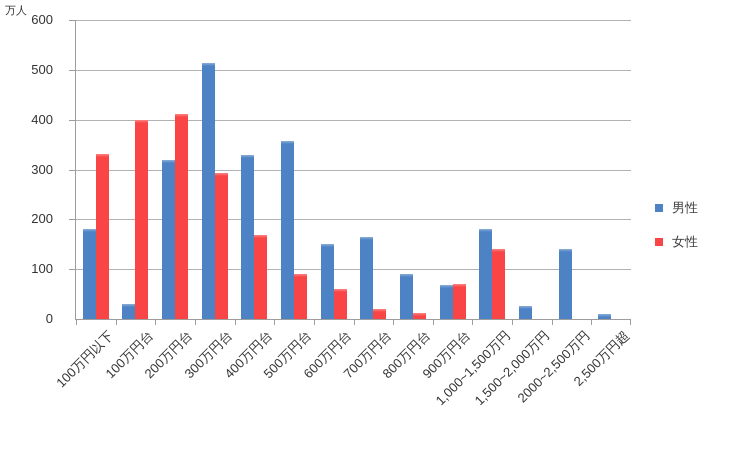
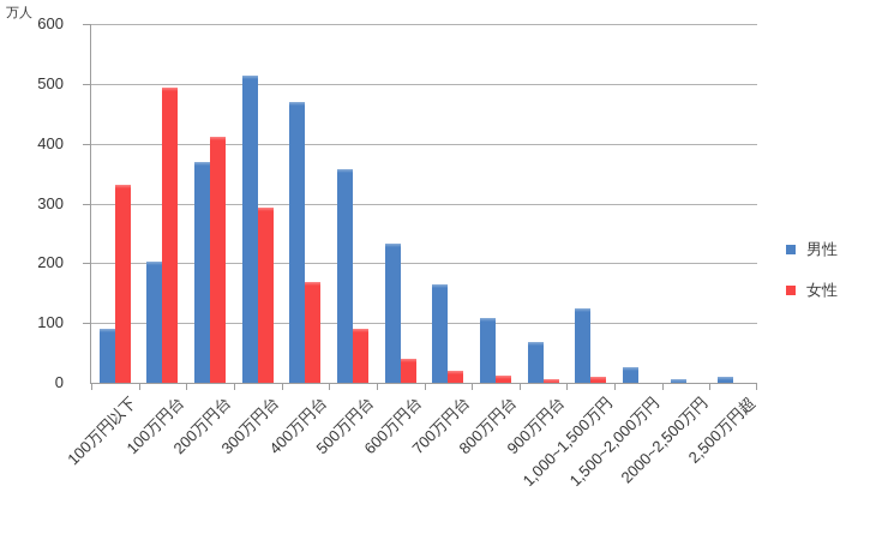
男性/100万円以下: 180 -> 90
男性/100万円台: 30 -> 200
女性/100万円台: 400 -> 490
男性/200万円台: 320 -> 370
男性/400万円台: 330 -> 470
男性/600万円台: 150 -> 230
女性/600万円台: 60 -> 40
男性/800万円台: 90 -> 110
女性/900万円台: 70 -> 10
男性/1,000~1,500万円: 180 -> 120
女性/1,000~1,500万円: 140 -> 10
男性/2000~2,500万円: 140 -> 10
